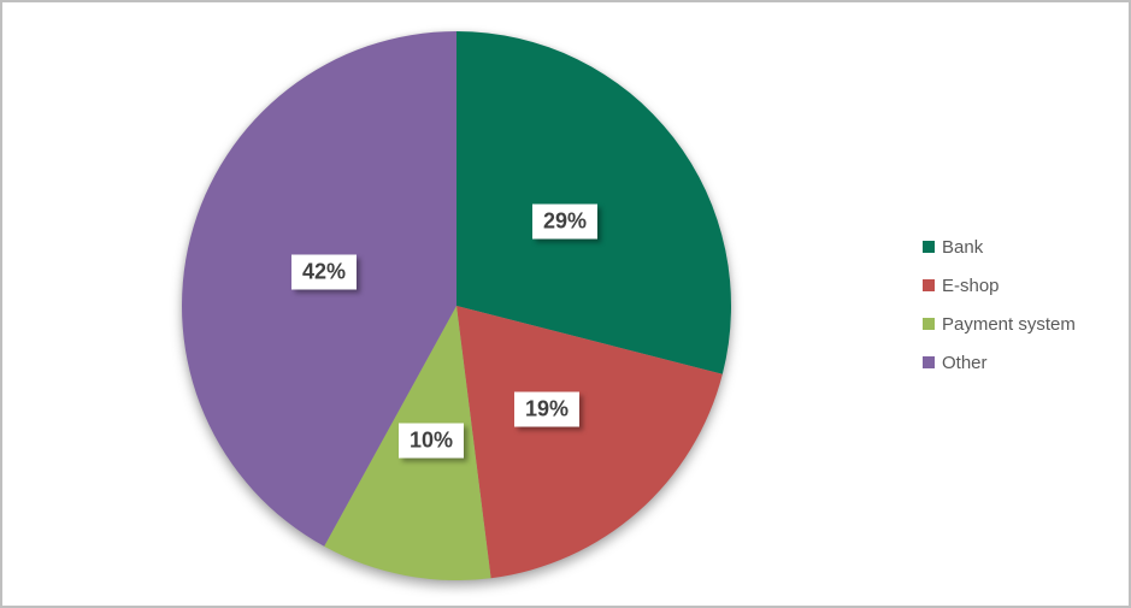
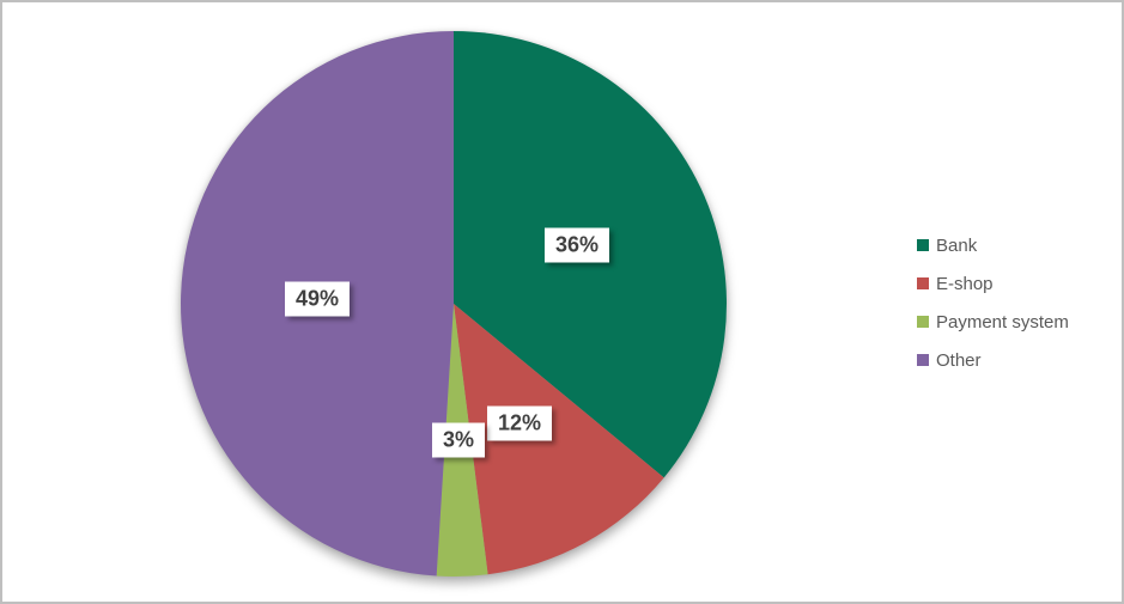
Bank: 29% -> 36%
E-shop: 19% -> 12%
Payment system: 10% -> 3%
Other: 42% -> 49%
